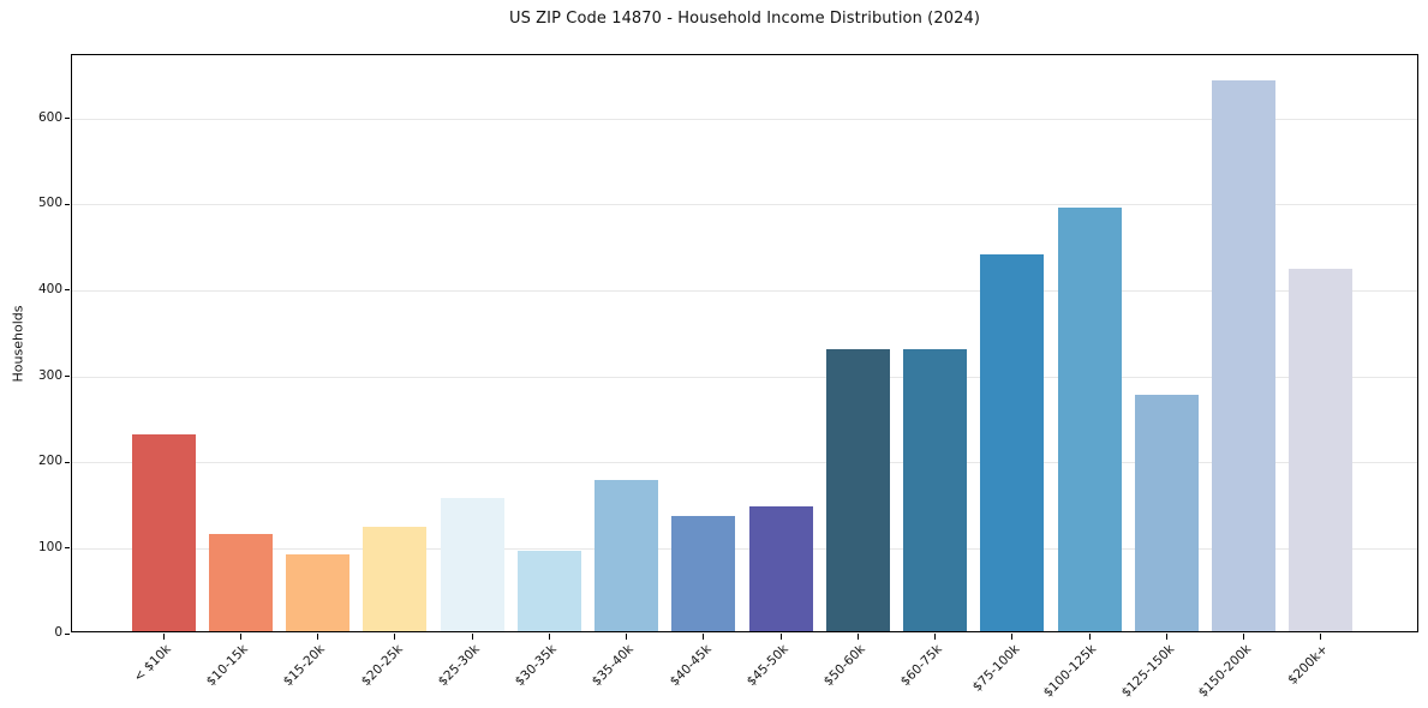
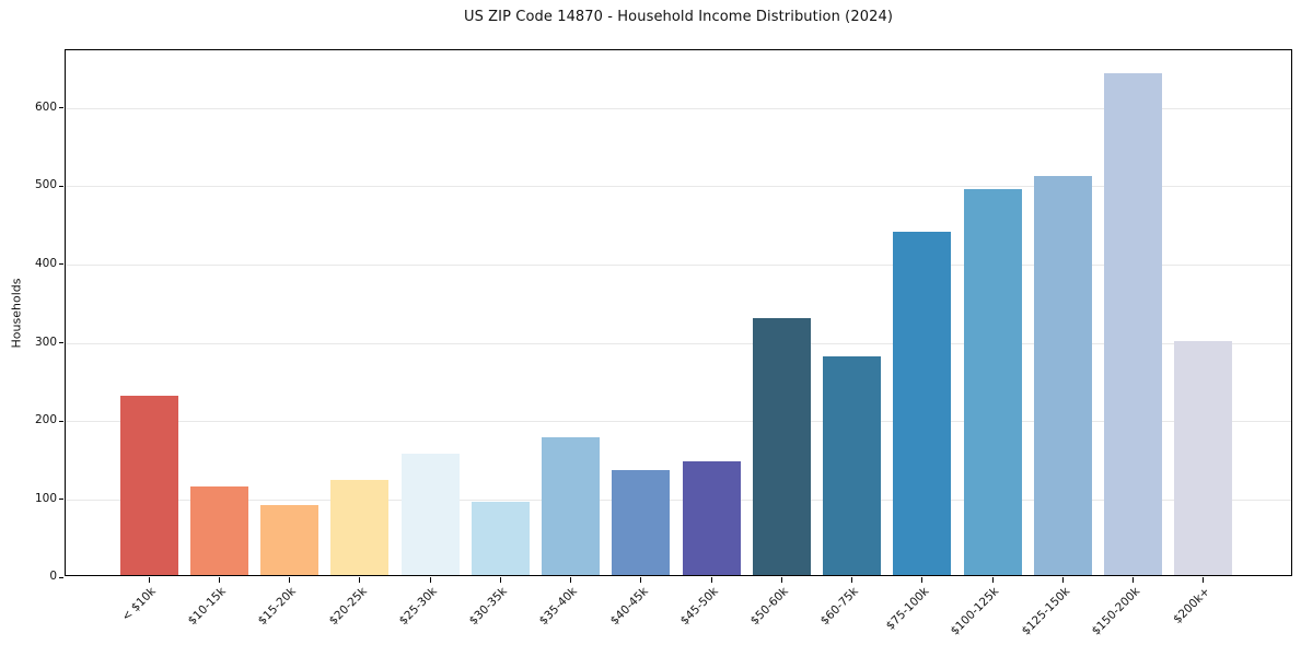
$60-75k: 330 -> 280
$125-150k: 280 -> 510
$200k+: 420 -> 300
